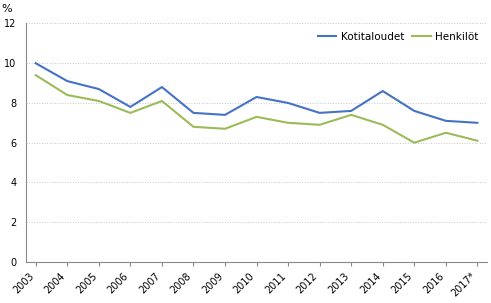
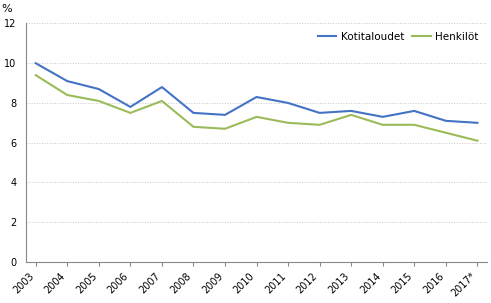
Kotitaloudet/2014: 8.6 -> 7.3
Henkilöt/2015: 6.0 -> 6.9
